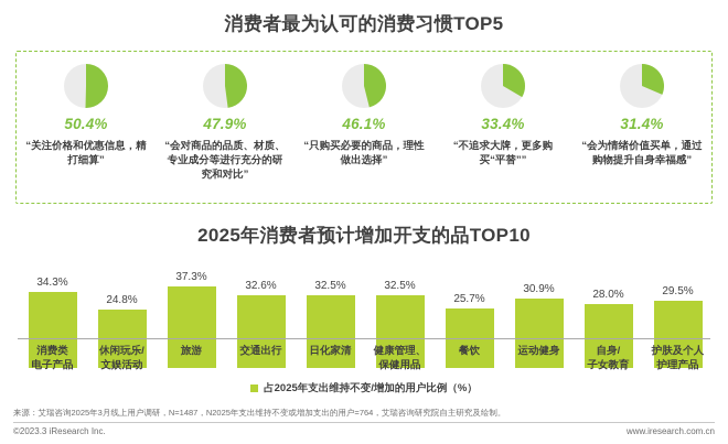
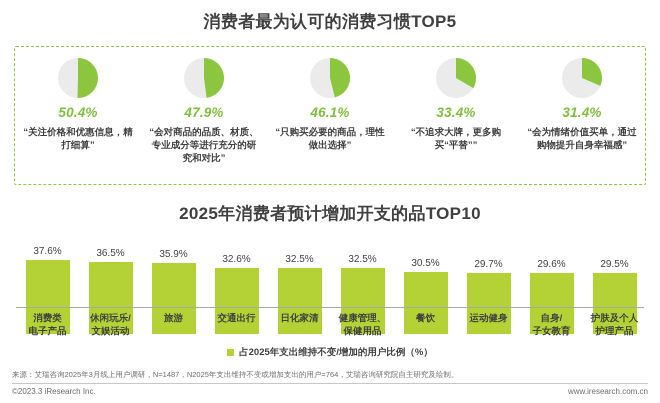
消费类 电子产品: 34.3% -> 37.6%
休闲玩乐/ 文娱活动: 24.8% -> 36.5%
旅游: 37.3% -> 35.9%
餐饮: 25.7% -> 30.5%
运动健身: 30.9% -> 29.7%
自身/ 子女教育: 28.0% -> 29.6%
